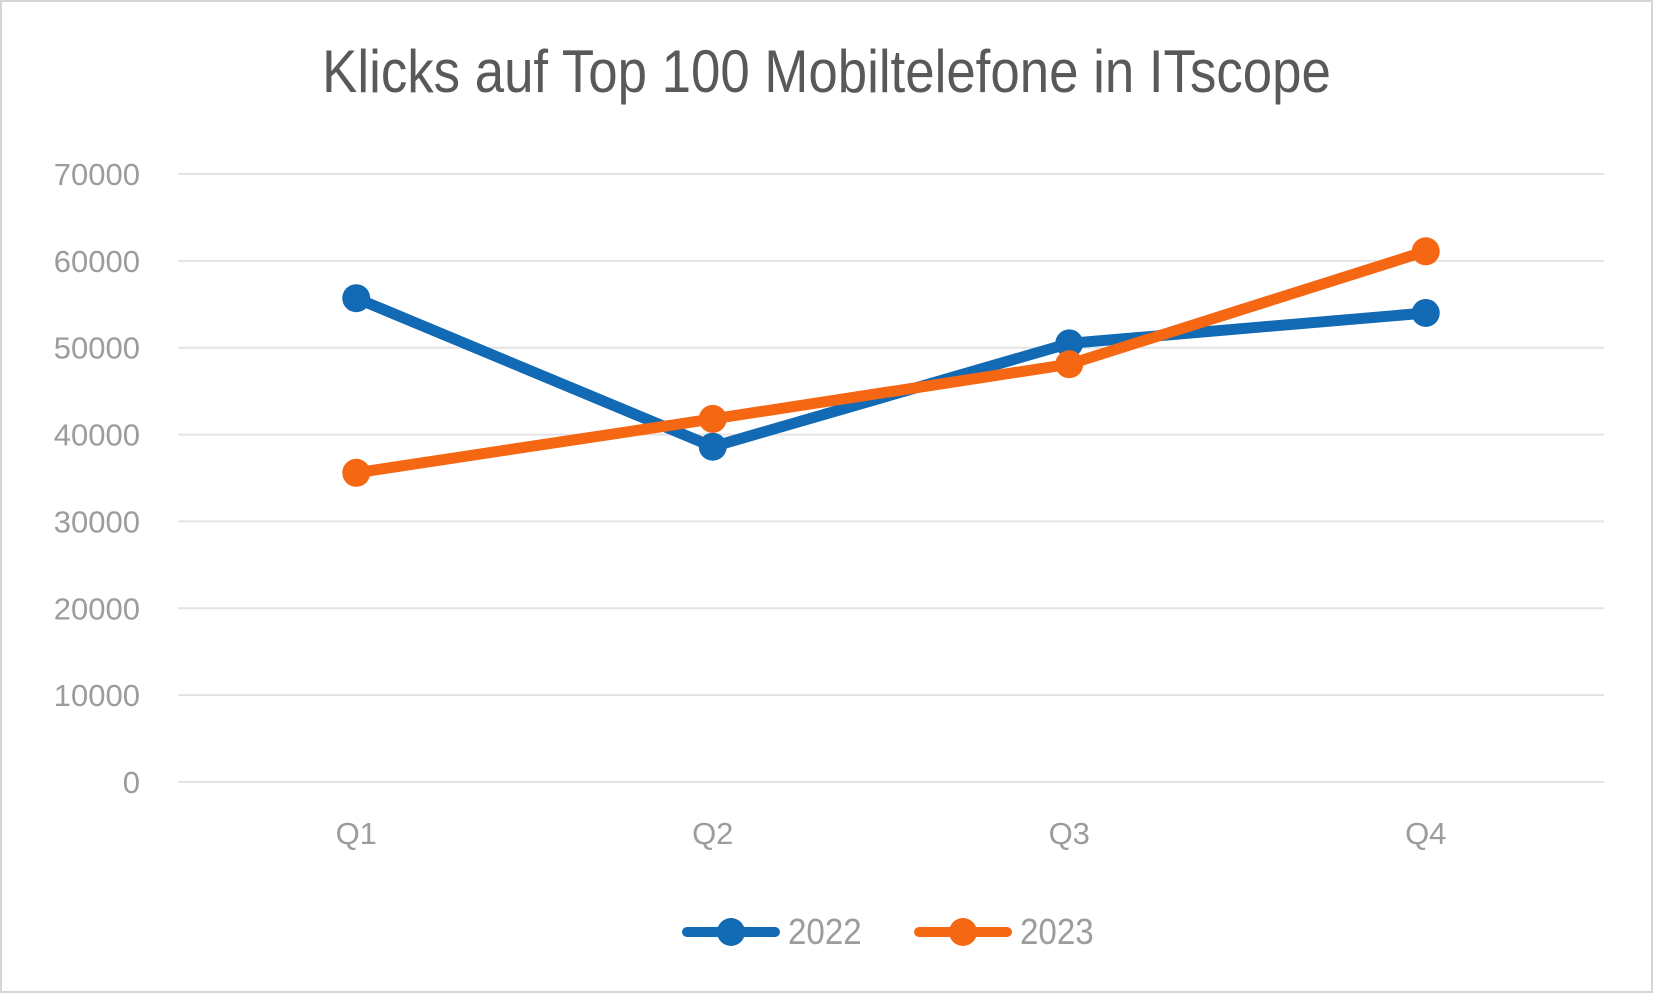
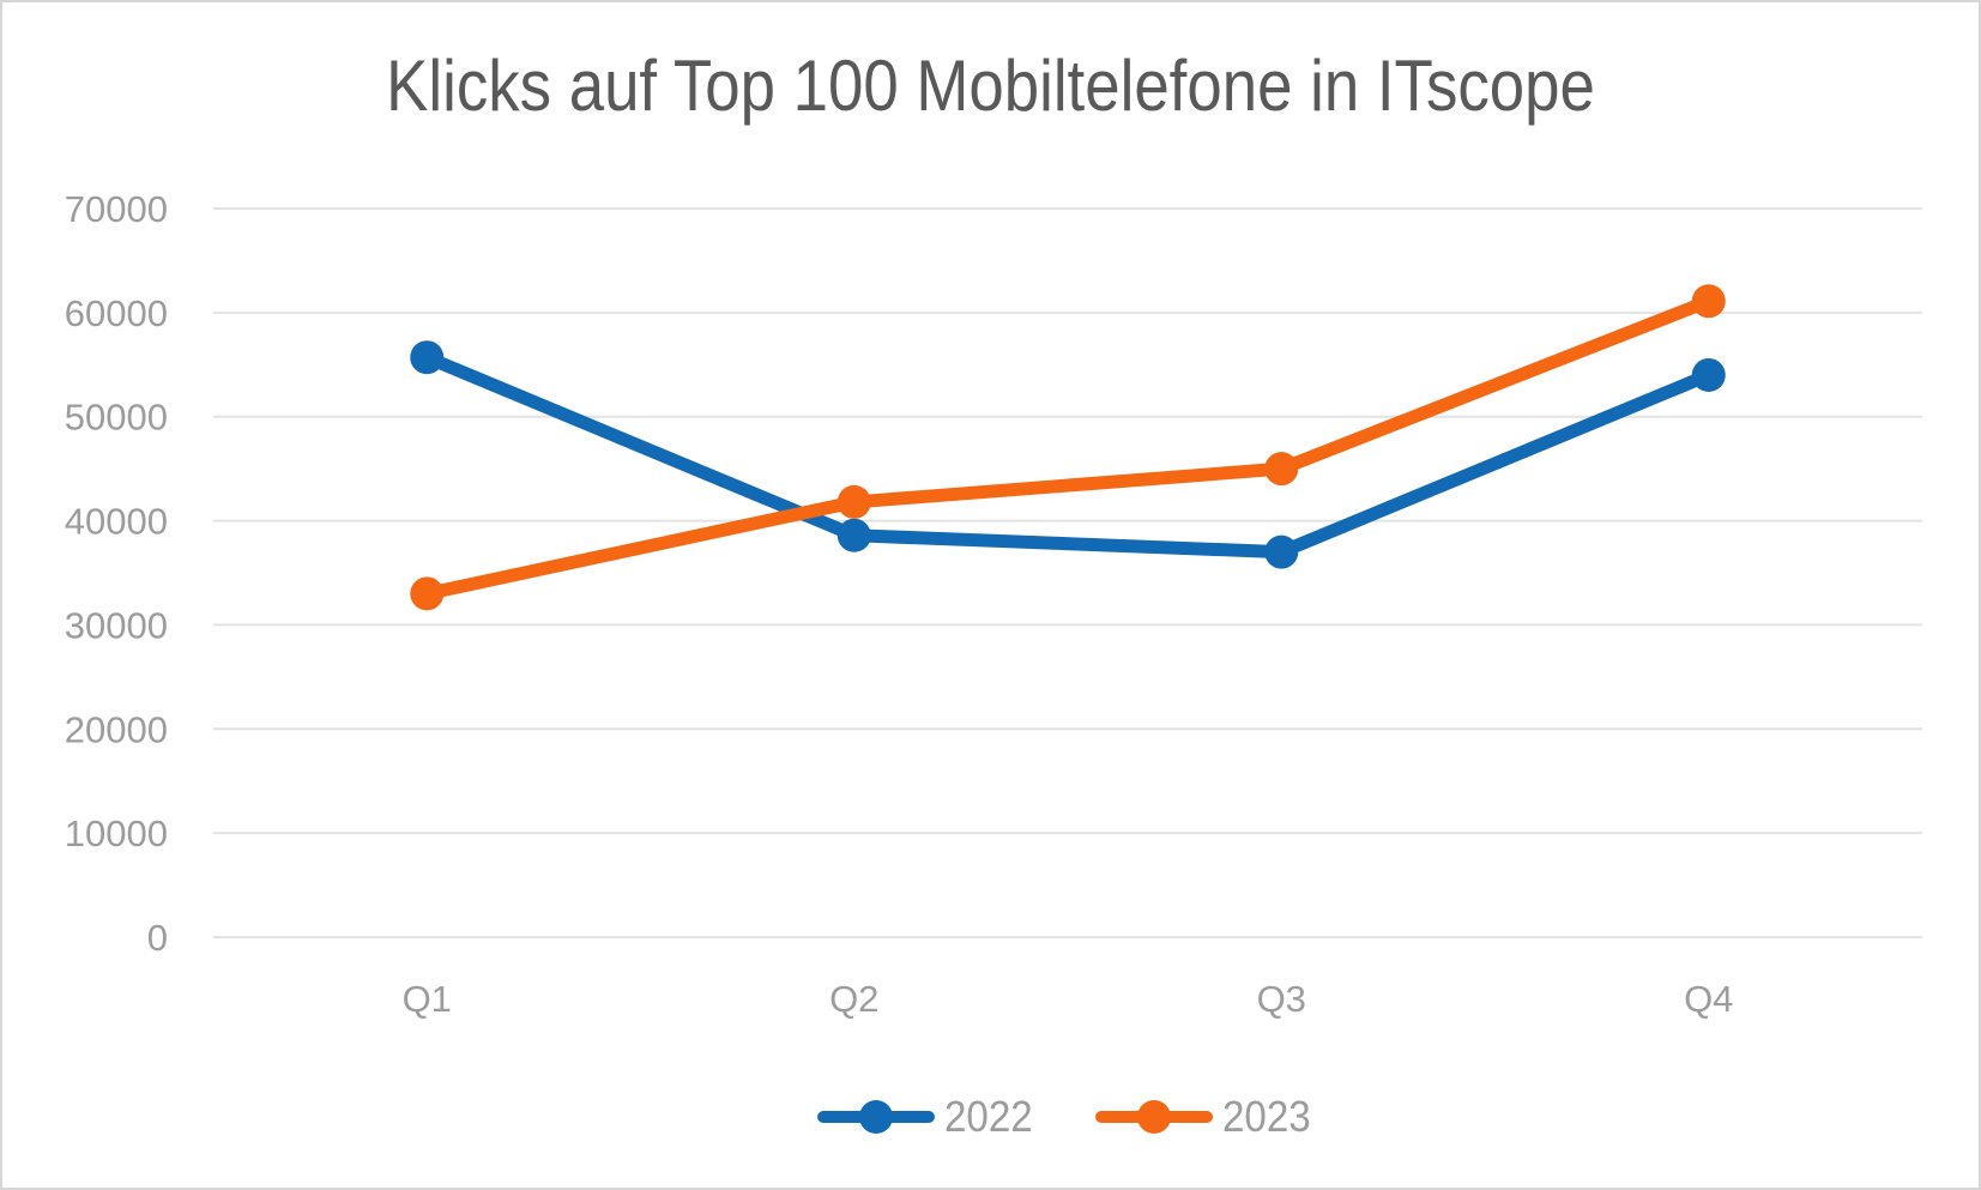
2023/Q1: 36000 -> 33000
2022/Q3: 50000 -> 37000
2023/Q3: 48000 -> 45000
